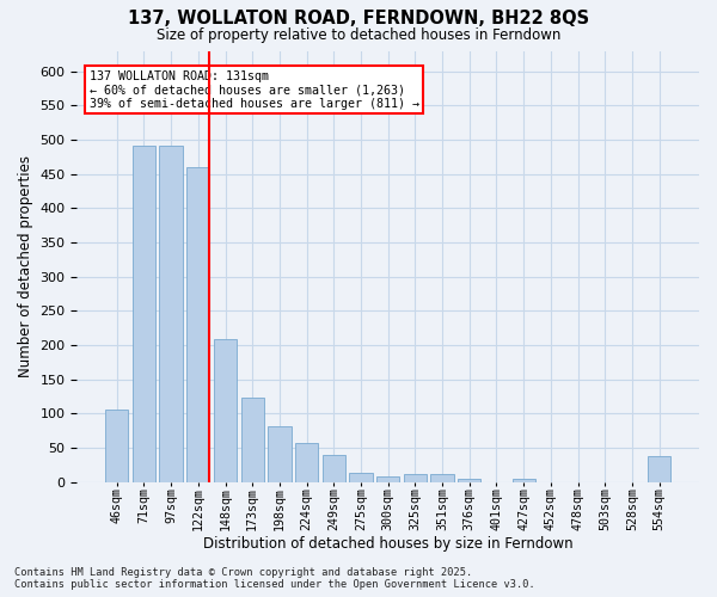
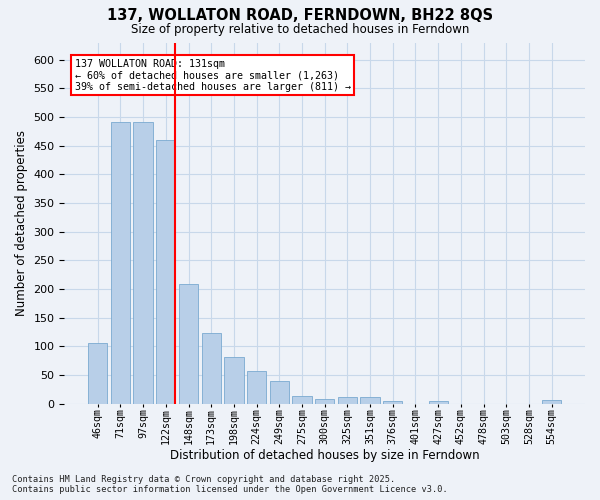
554sqm: 38 -> 6
